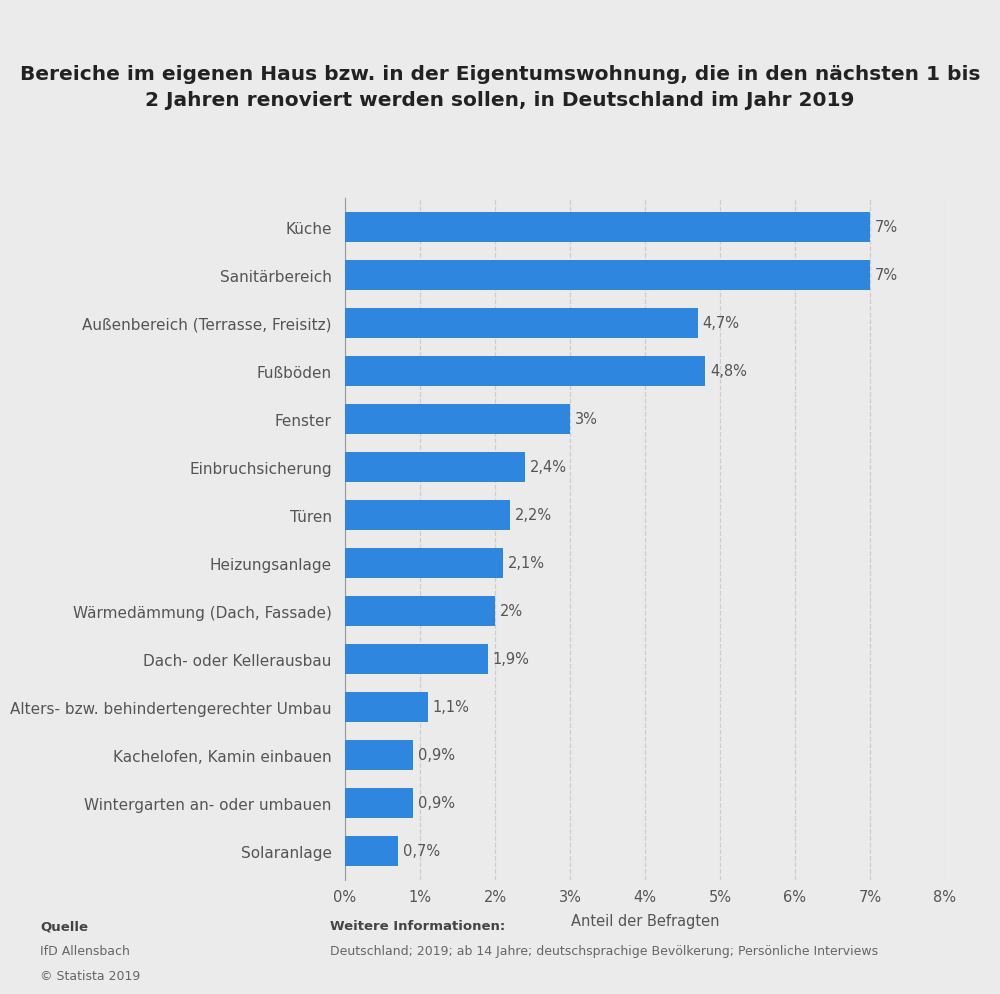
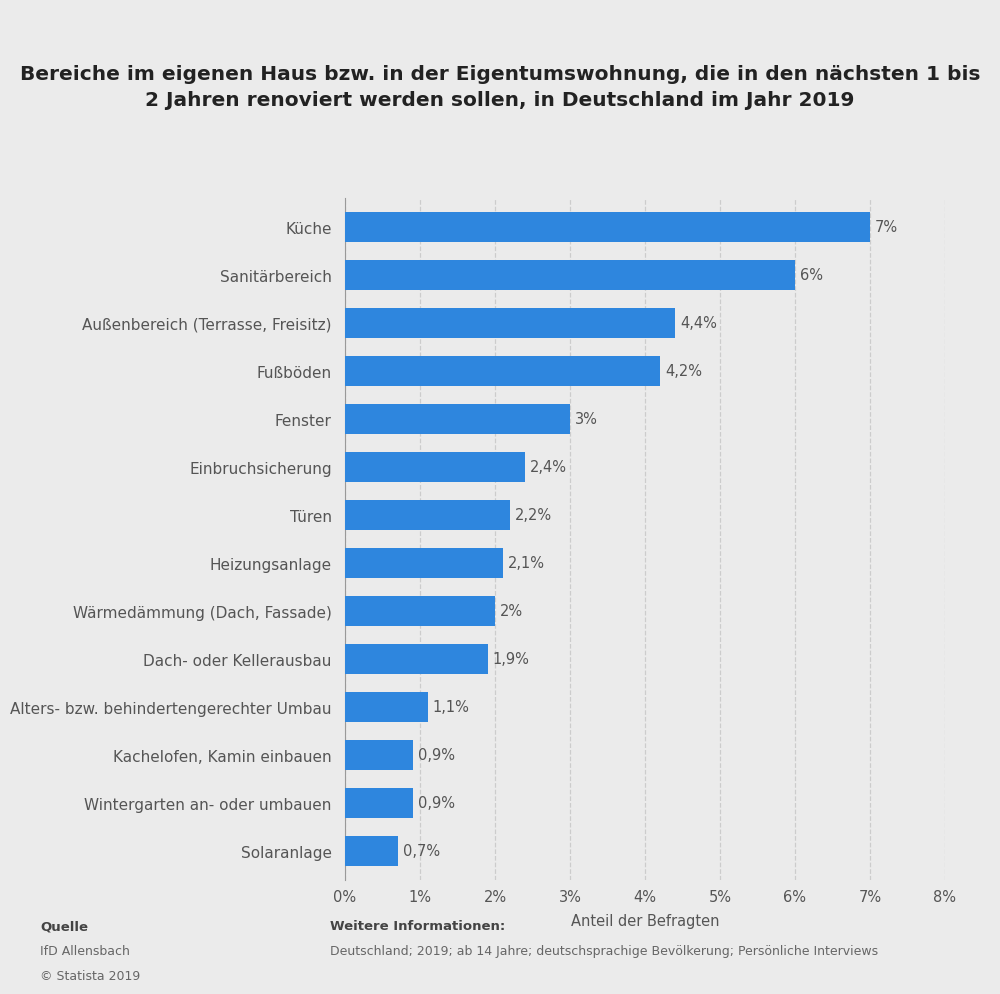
Sanitärbereich: 7% -> 6%
Außenbereich (Terrasse, Freisitz): 4,7% -> 4,4%
Fußböden: 4,8% -> 4,2%
